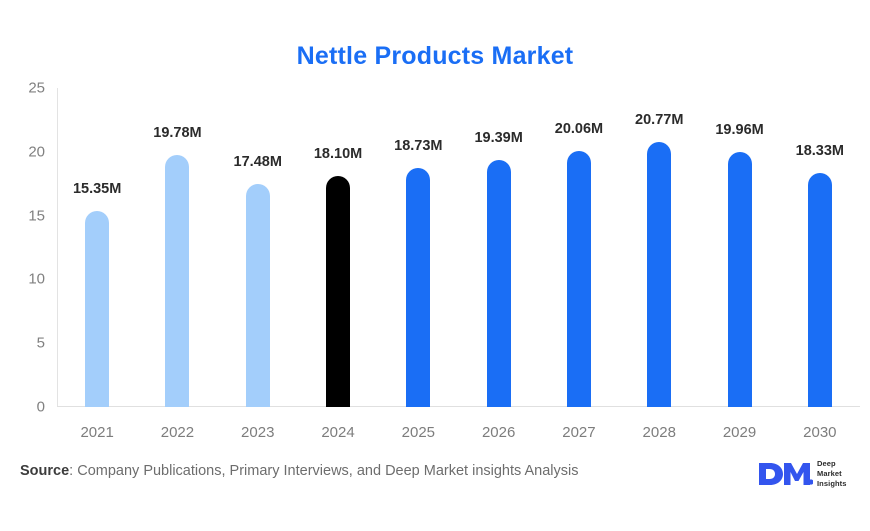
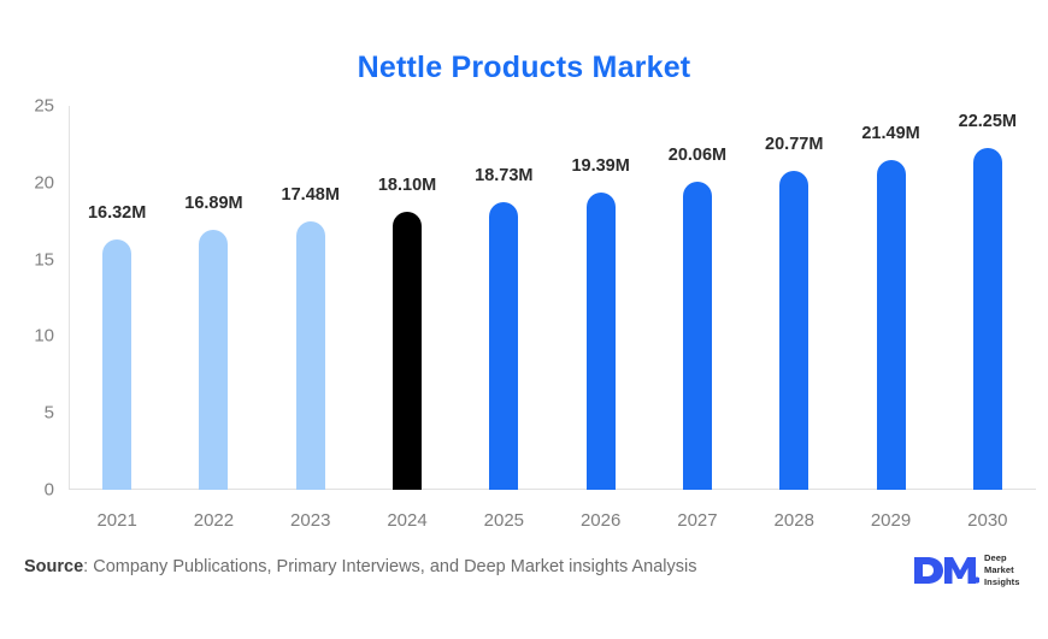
2021: 15.35M -> 16.32M
2022: 19.78M -> 16.89M
2029: 19.96M -> 21.49M
2030: 18.33M -> 22.25M
